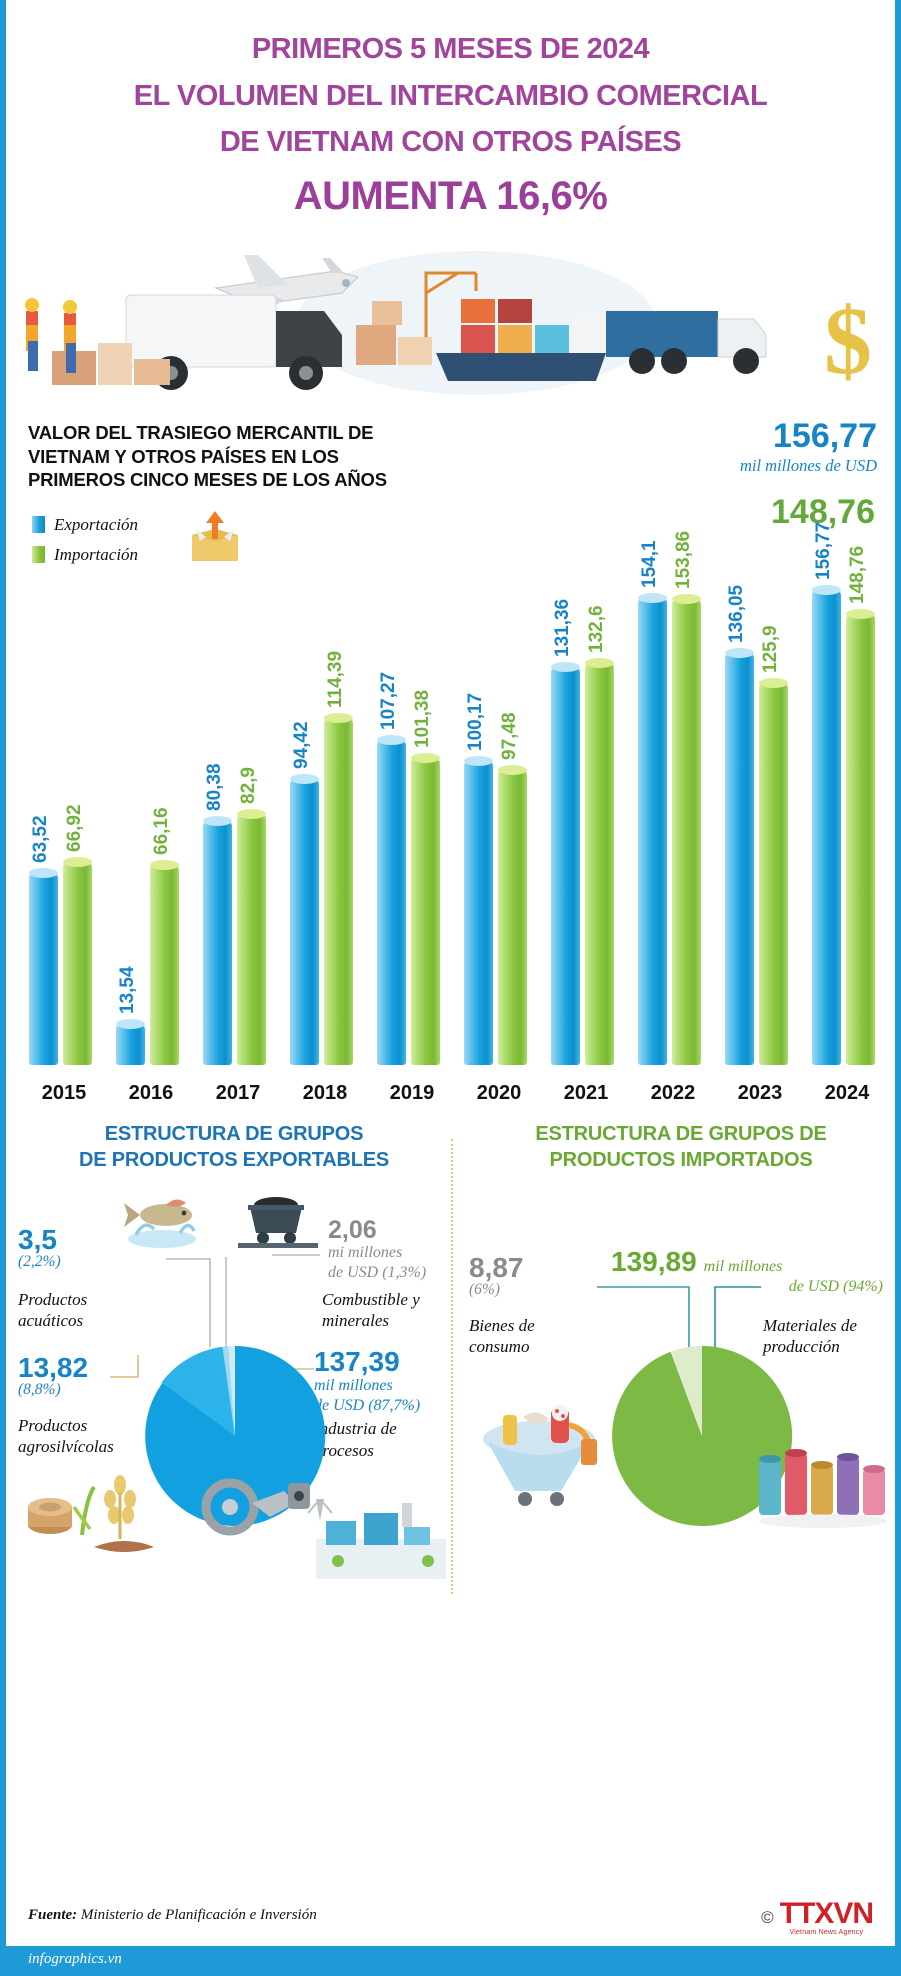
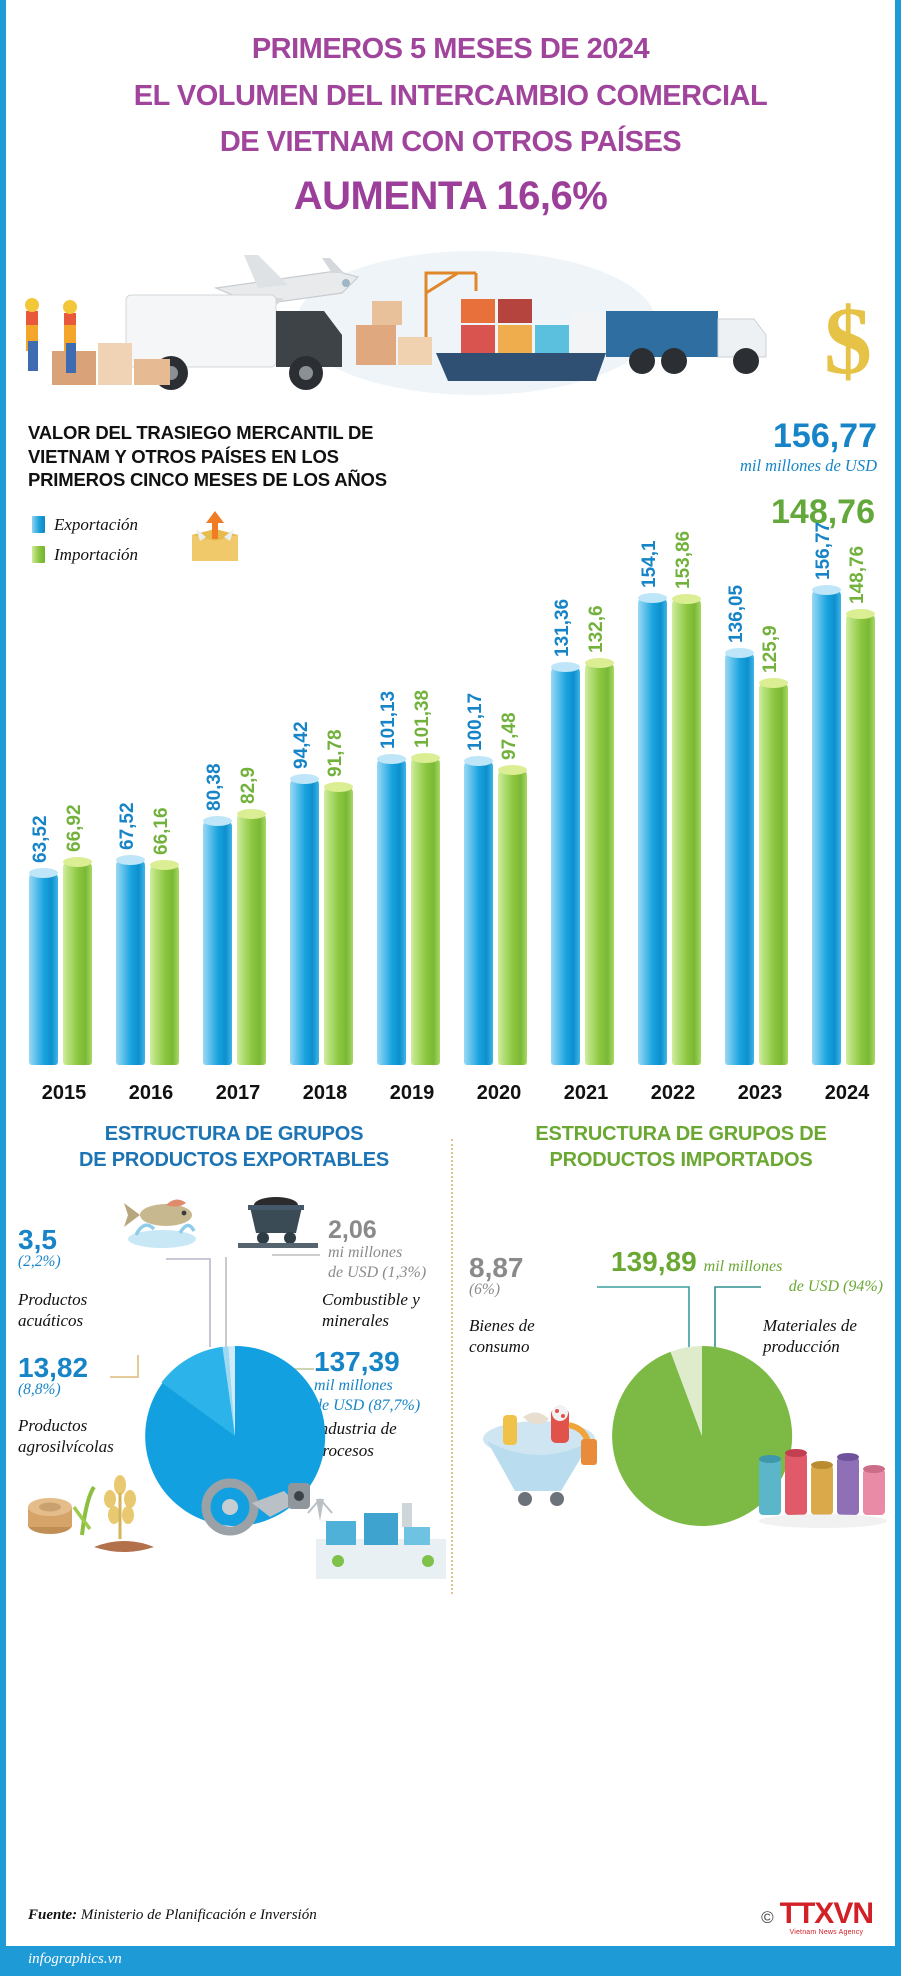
Exportación/2016: 13,54 -> 67,52
Importación/2018: 114,39 -> 91,78
Exportación/2019: 107,27 -> 101,13
